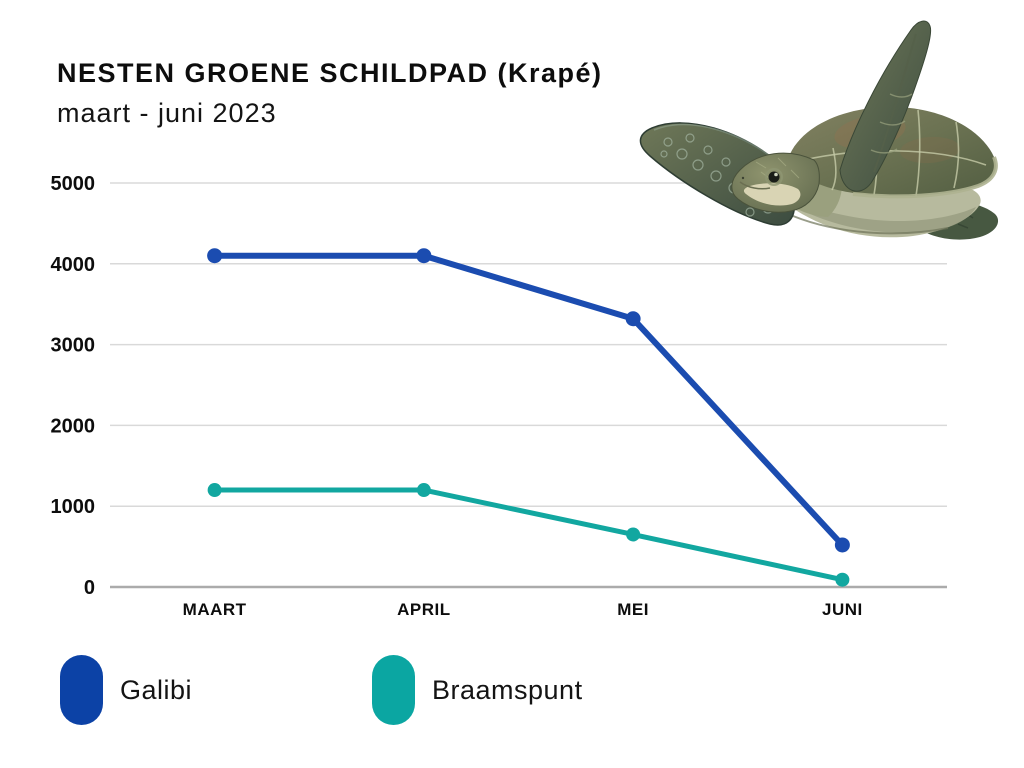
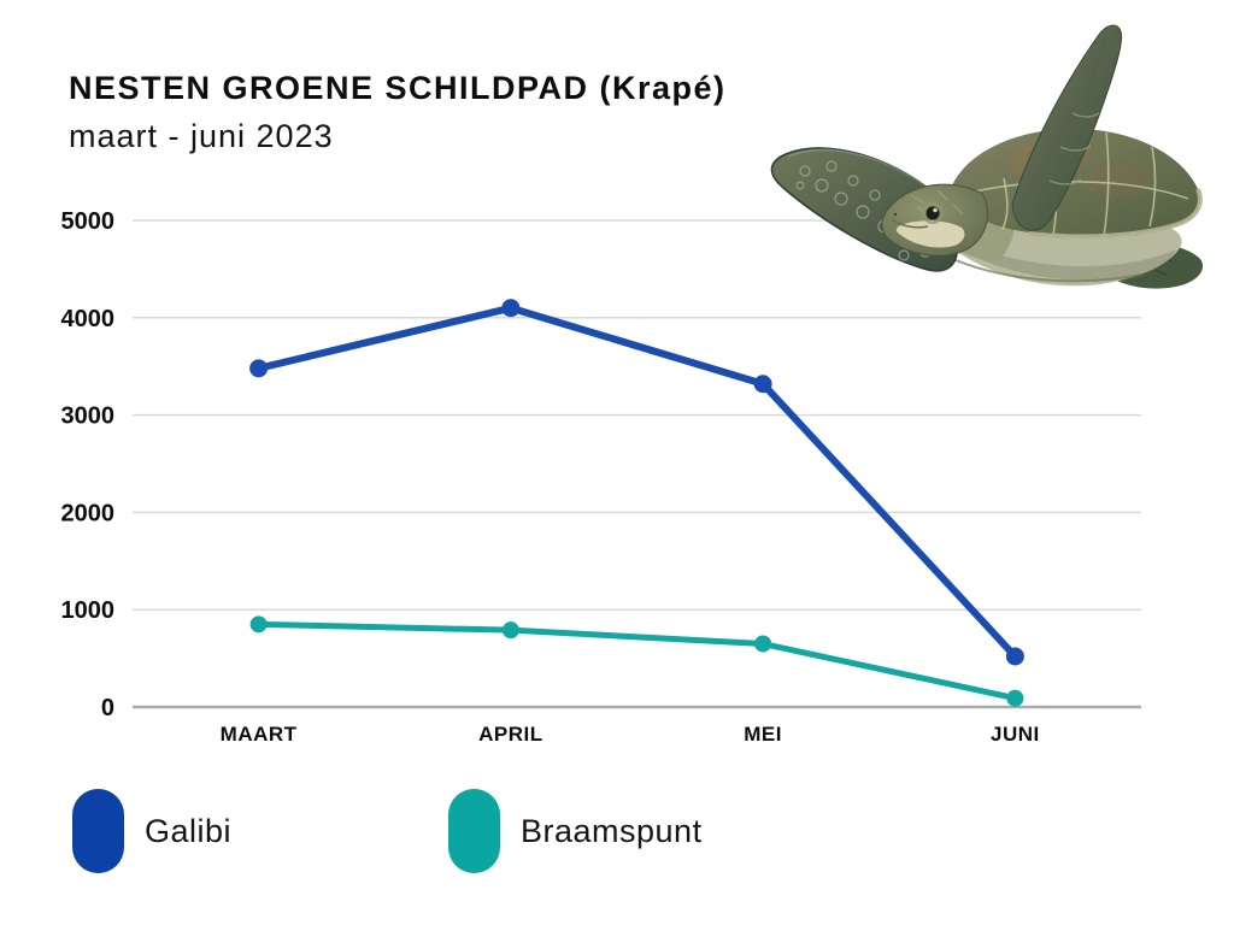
Galibi/MAART: 4100 -> 3500
Braamspunt/MAART: 1200 -> 800
Braamspunt/APRIL: 1200 -> 800
